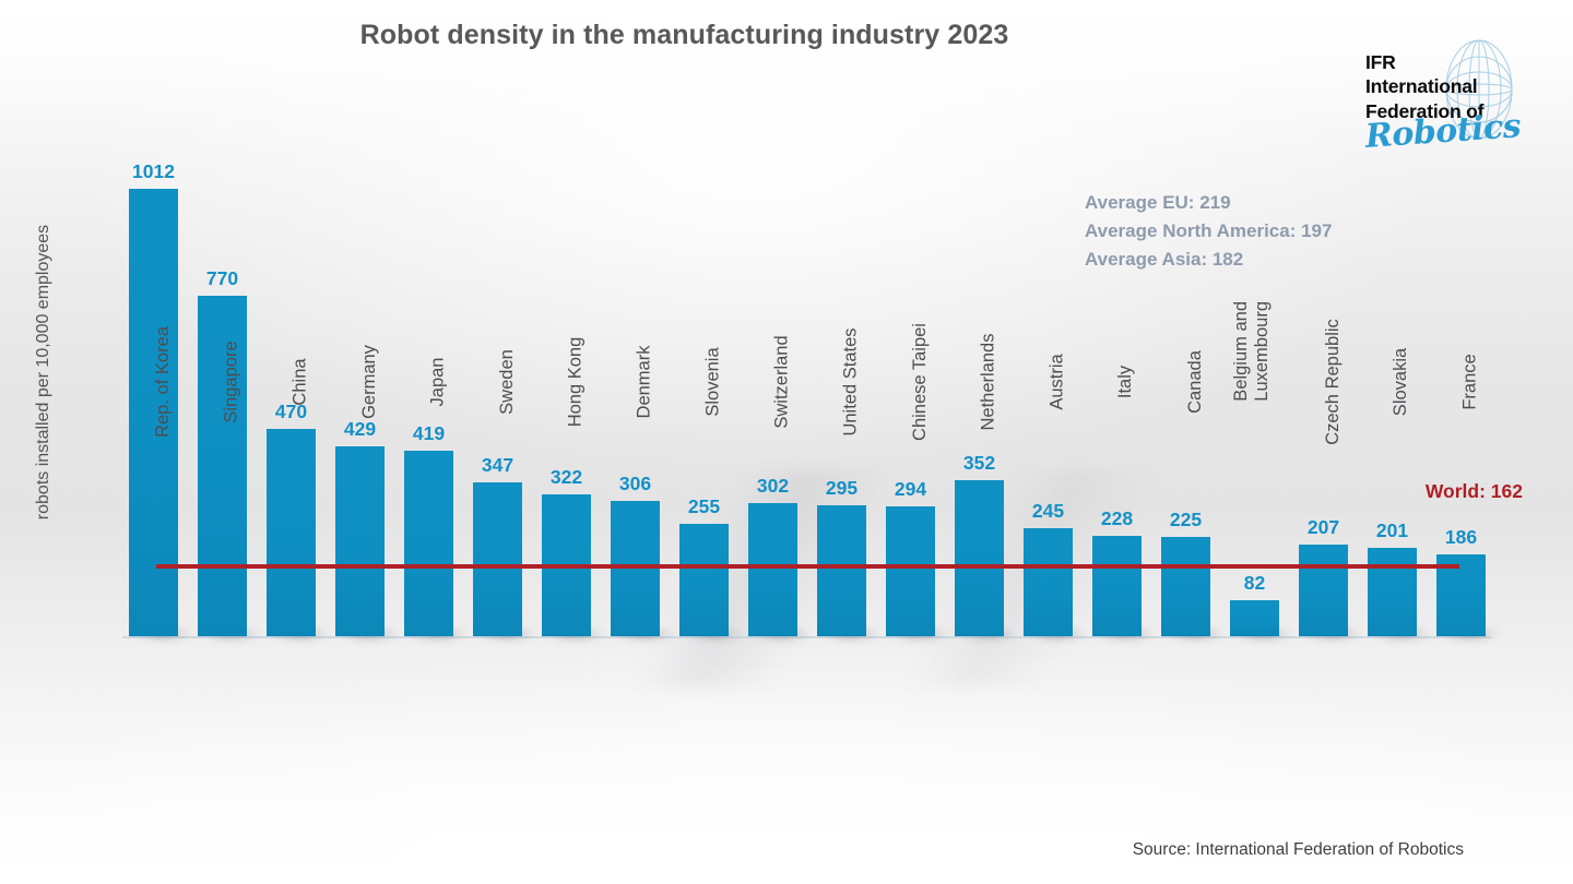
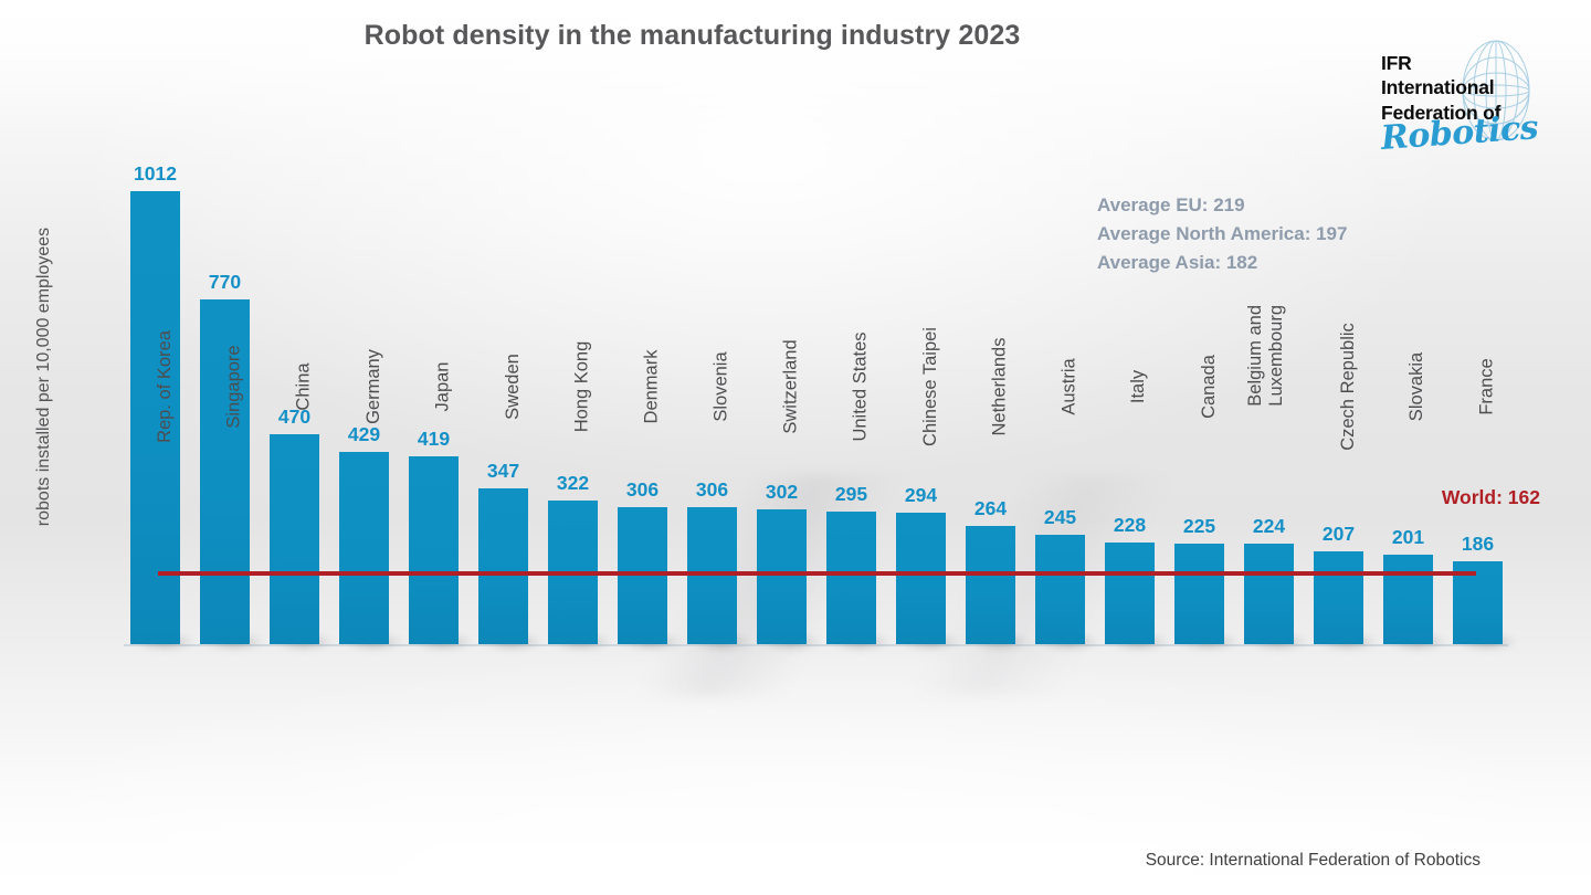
Slovenia: 255 -> 306
Netherlands: 352 -> 264
Belgium and Luxembourg: 82 -> 224
